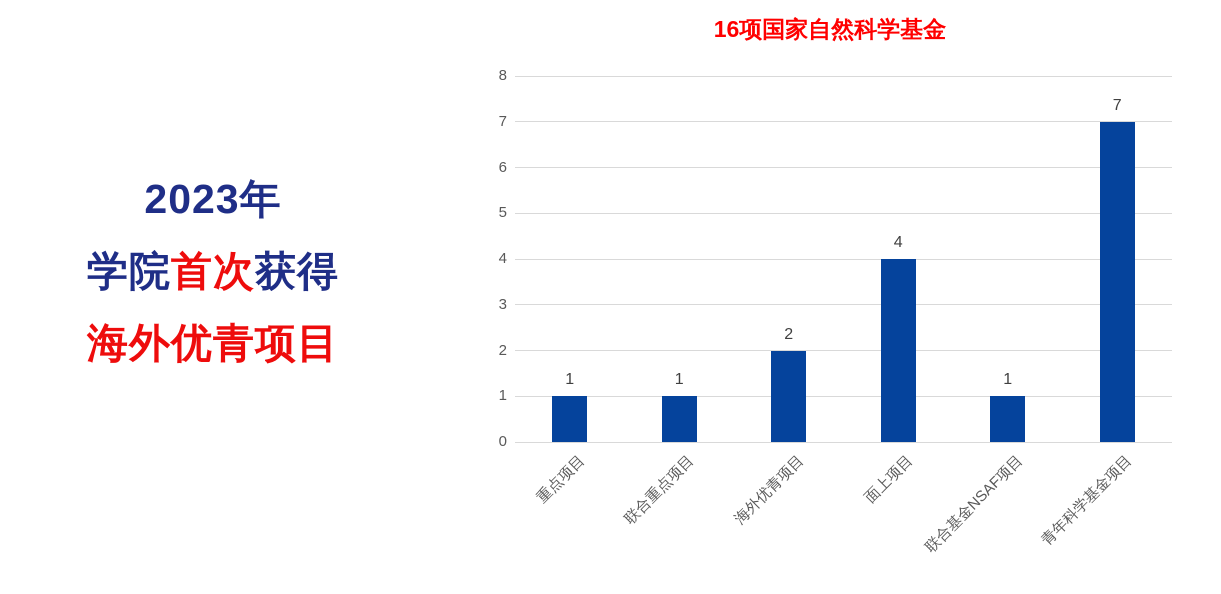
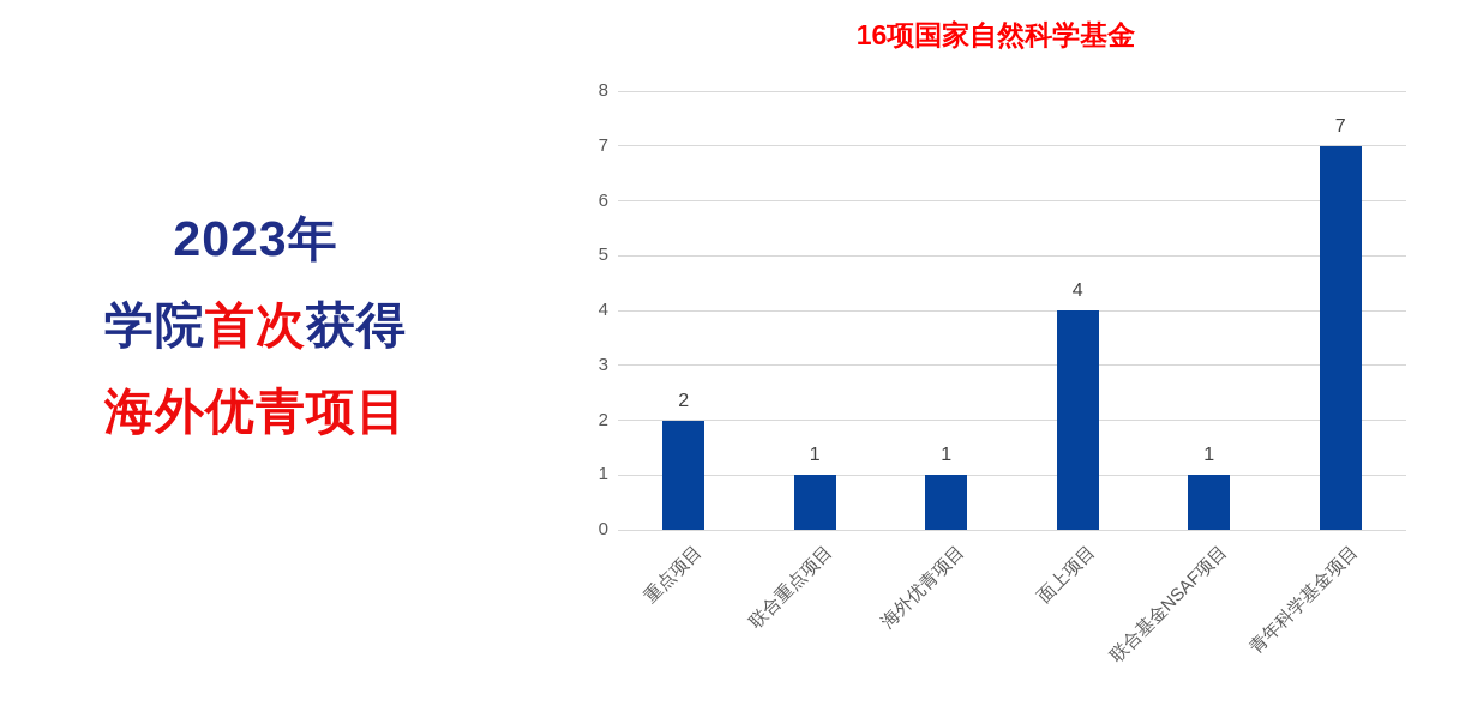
重点项目: 1 -> 2
海外优青项目: 2 -> 1
